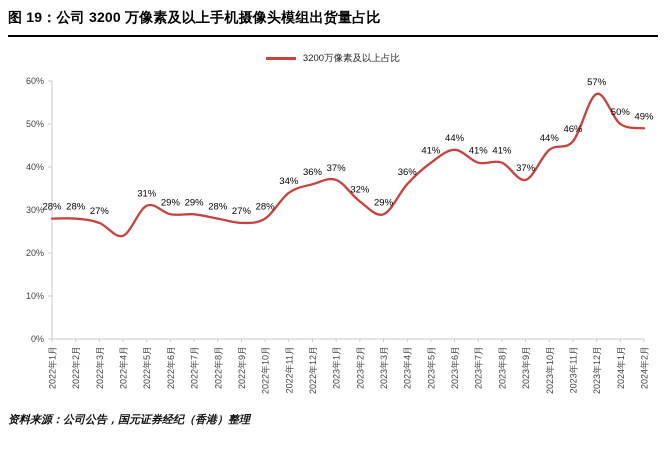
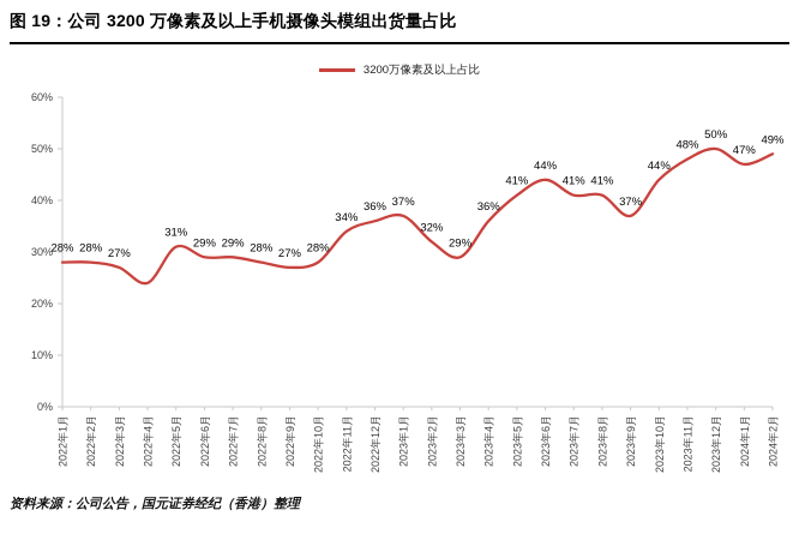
2023年11月: 46% -> 48%
2023年12月: 57% -> 50%
2024年1月: 50% -> 47%
